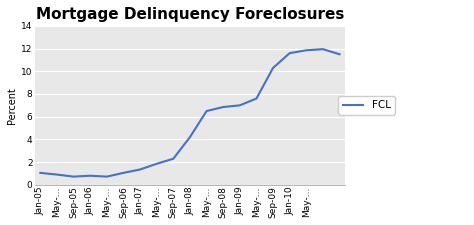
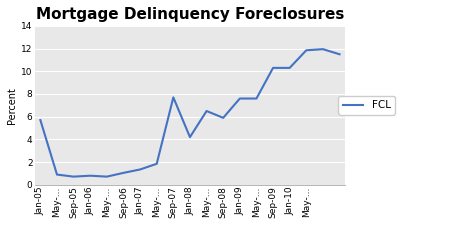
Jan-05: 1.1 -> 5.7
Sep-07: 2.3 -> 7.7
Sep-08: 6.8 -> 5.9
Jan-09: 7.0 -> 7.6
Jan-10: 11.6 -> 10.3
